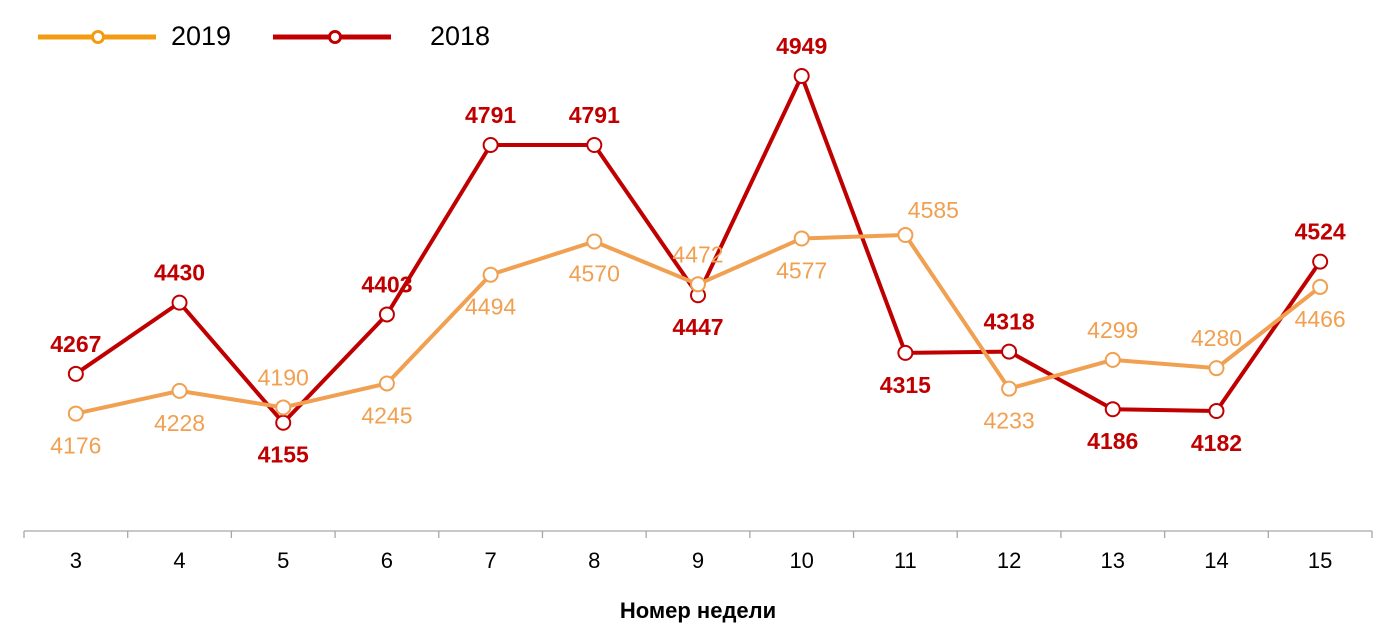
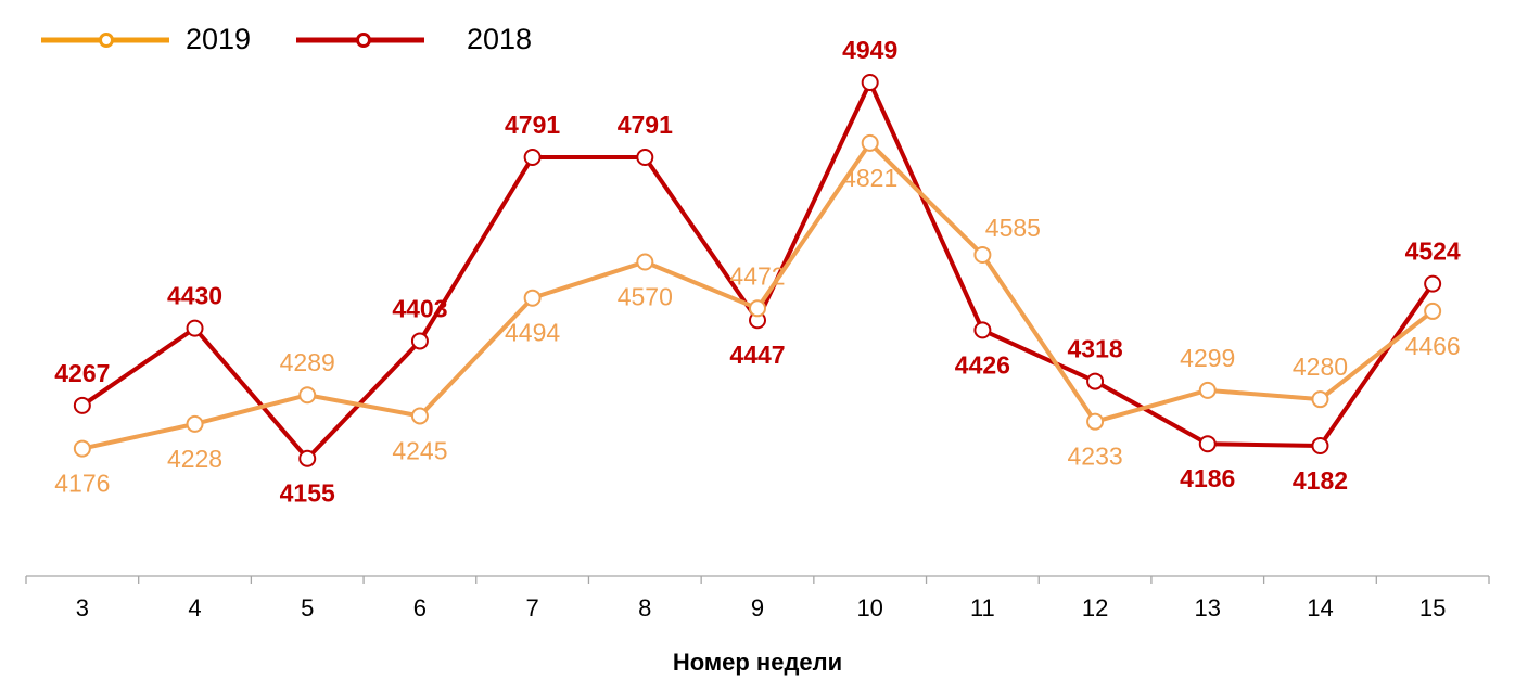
2019/5: 4190 -> 4289
2019/10: 4577 -> 4821
2018/11: 4315 -> 4426
